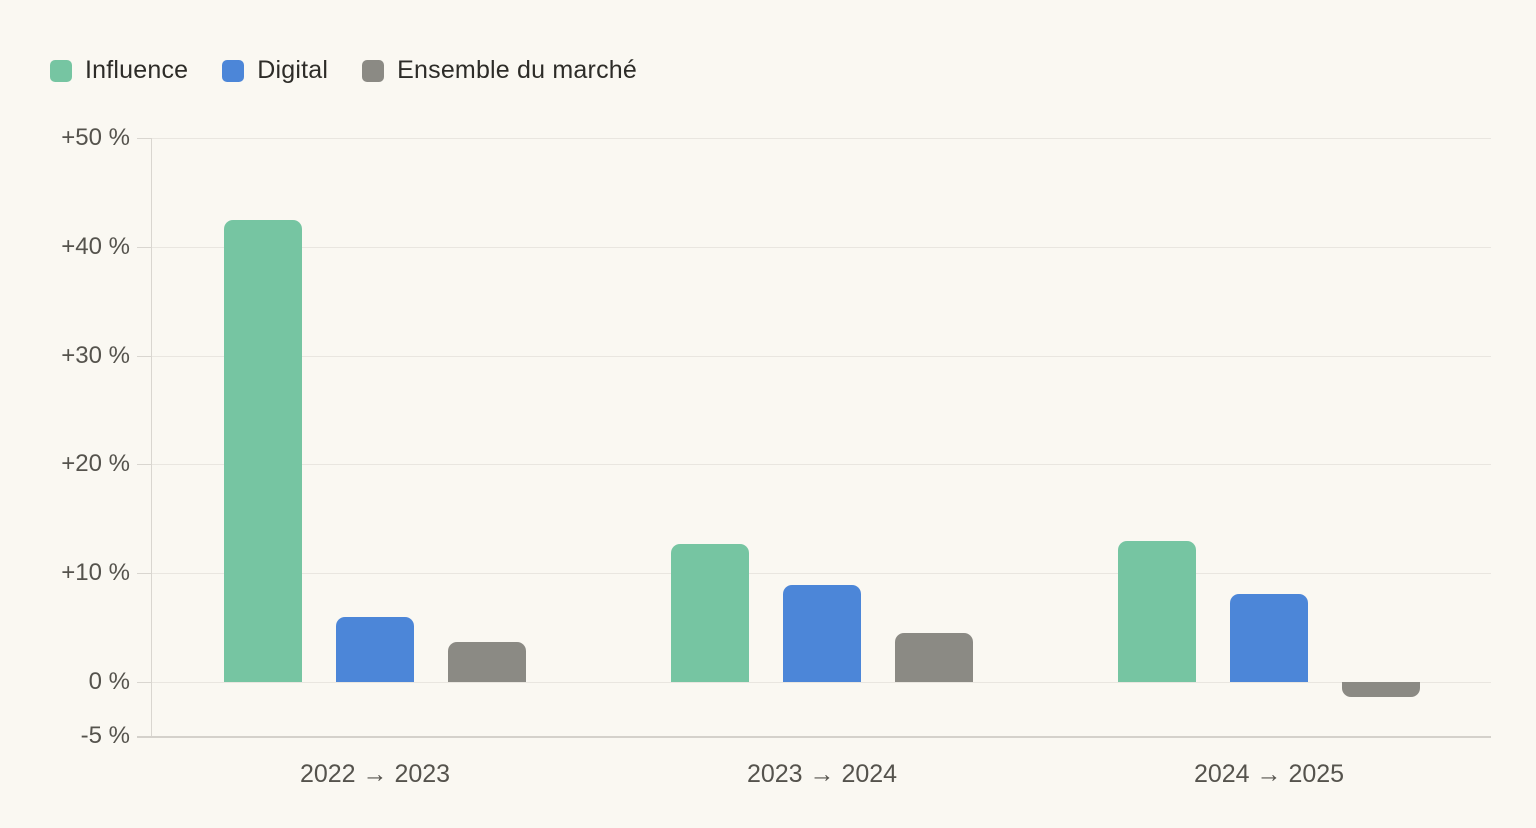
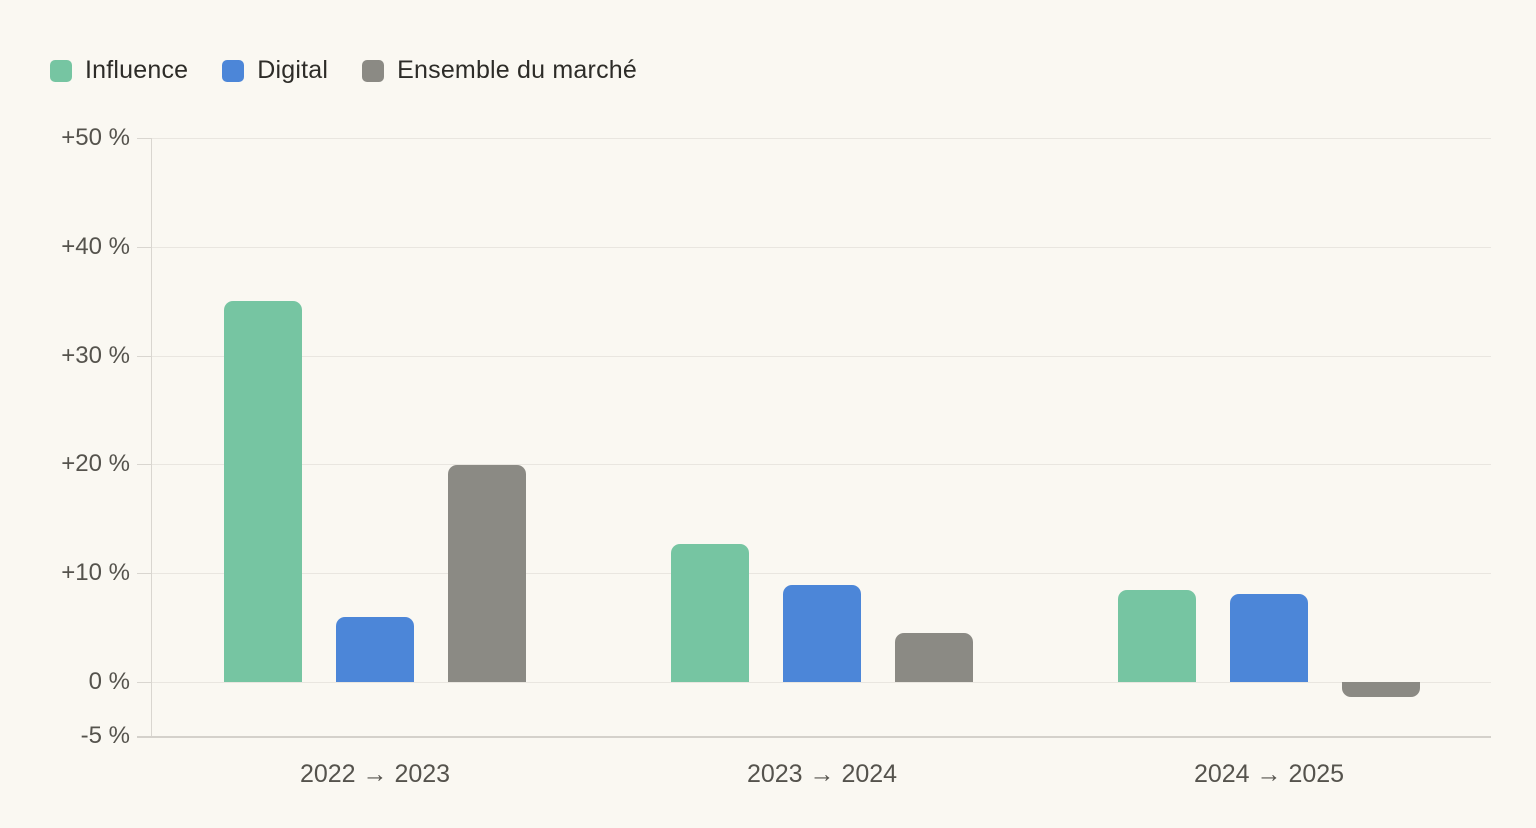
Influence/2022 → 2023: 42.5% -> 35.0%
Ensemble du marché/2022 → 2023: 3.7% -> 19.9%
Influence/2024 → 2025: 13.0% -> 8.5%
